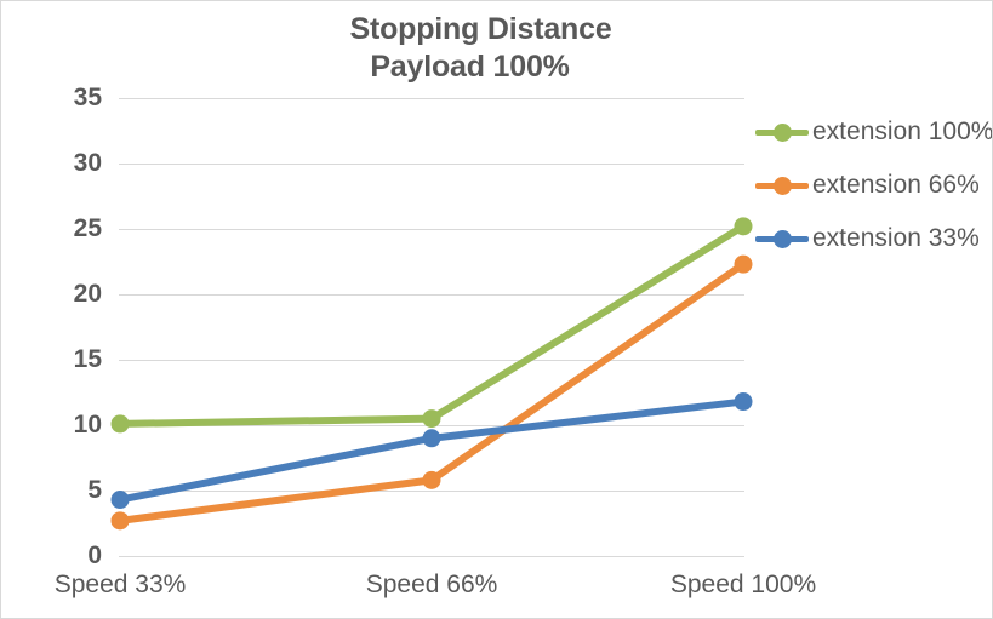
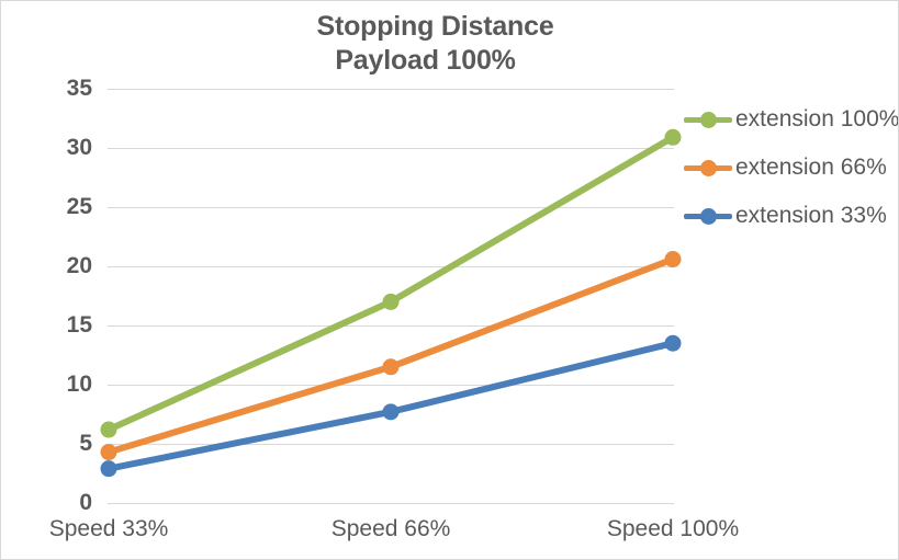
extension 100%/Speed 33%: 10.1 -> 6.2
extension 66%/Speed 33%: 2.7 -> 4.3
extension 33%/Speed 33%: 4.3 -> 2.9
extension 100%/Speed 66%: 10.5 -> 17.0
extension 66%/Speed 66%: 5.8 -> 11.5
extension 33%/Speed 66%: 9.0 -> 7.7
extension 100%/Speed 100%: 25.2 -> 30.9
extension 66%/Speed 100%: 22.3 -> 20.6
extension 33%/Speed 100%: 11.8 -> 13.5
